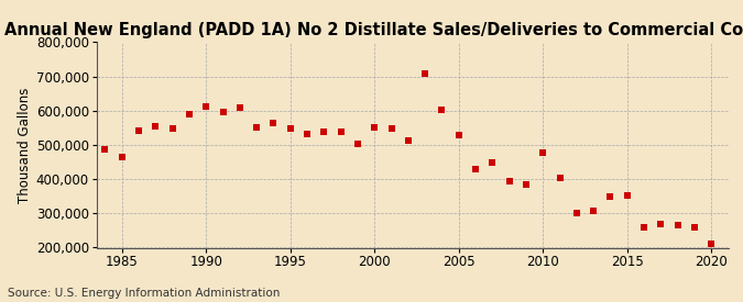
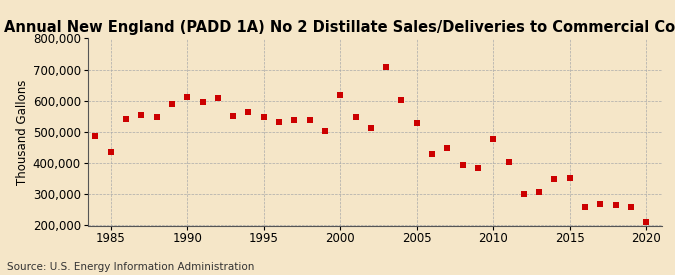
1985: 465,000 -> 435,000
2000: 550,000 -> 620,000
